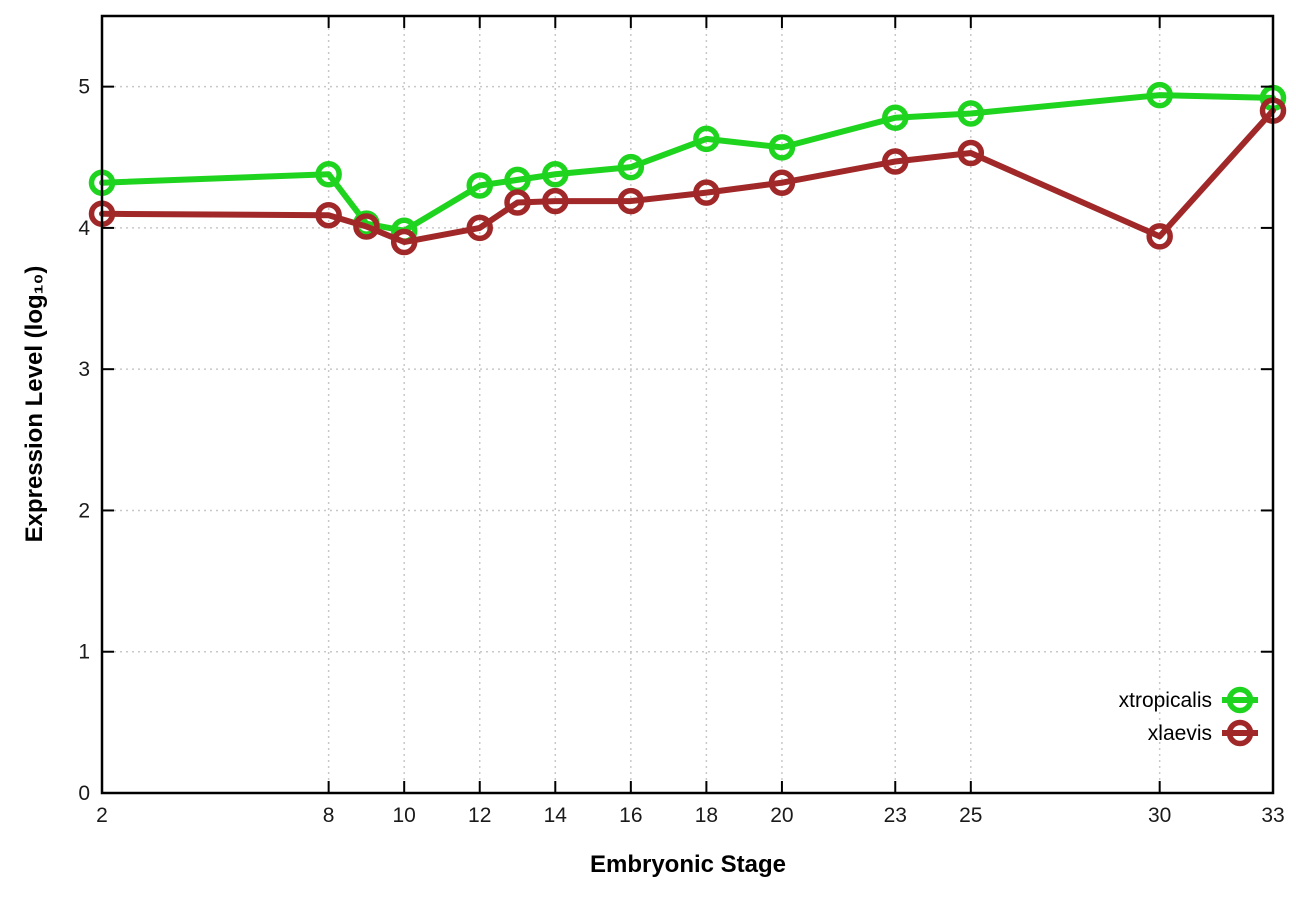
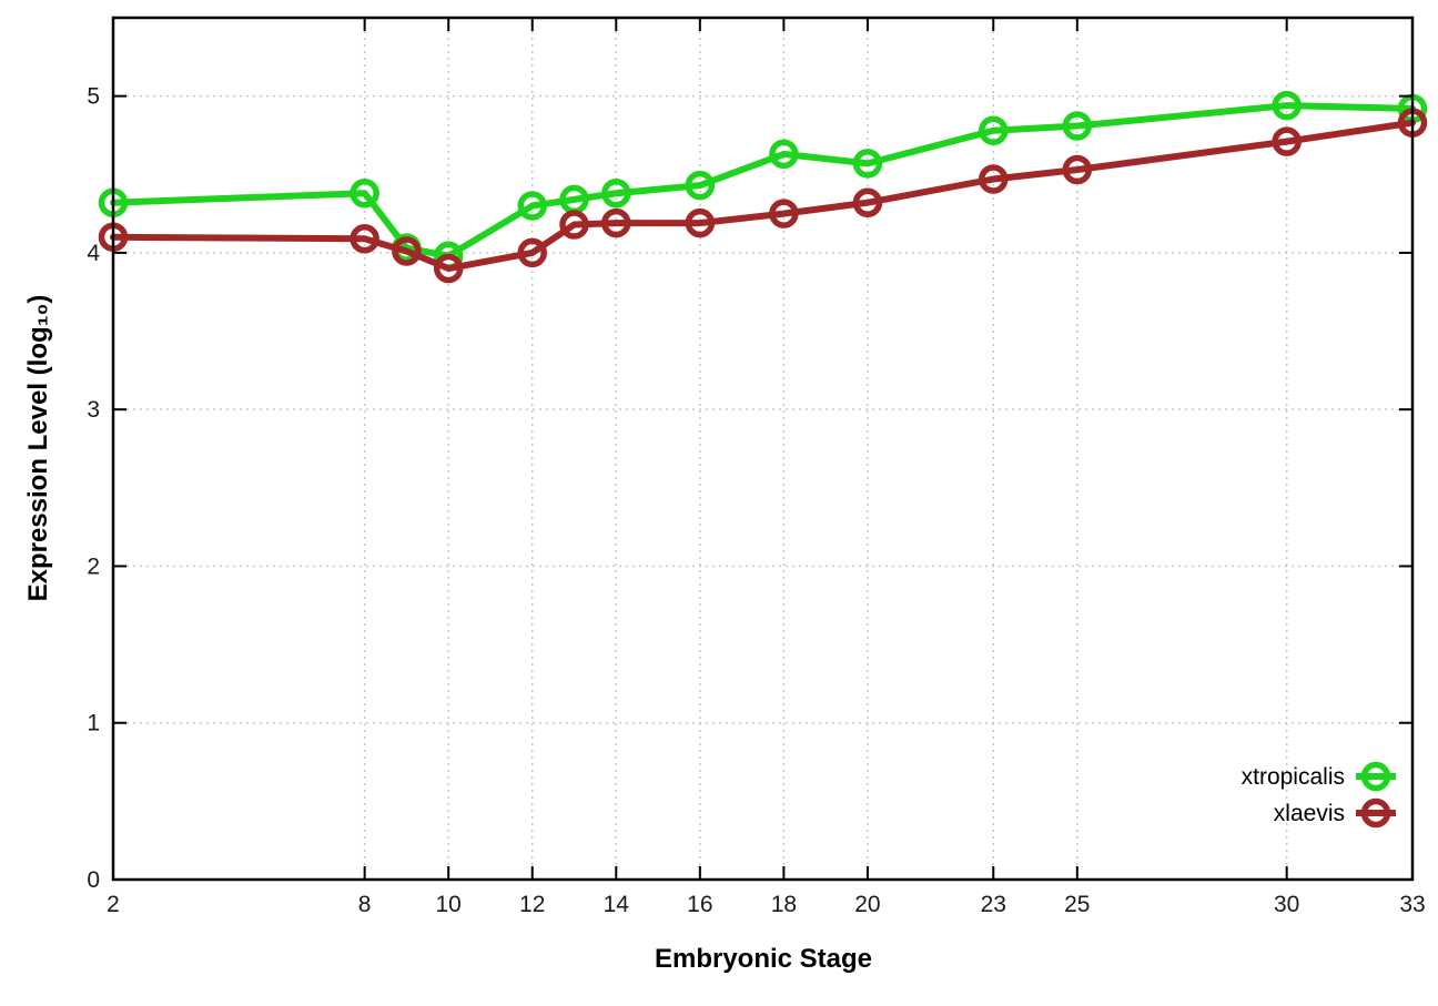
xlaevis/30: 3.94 -> 4.71
